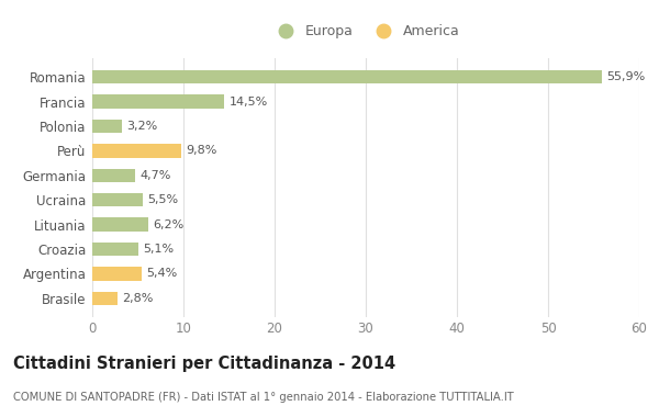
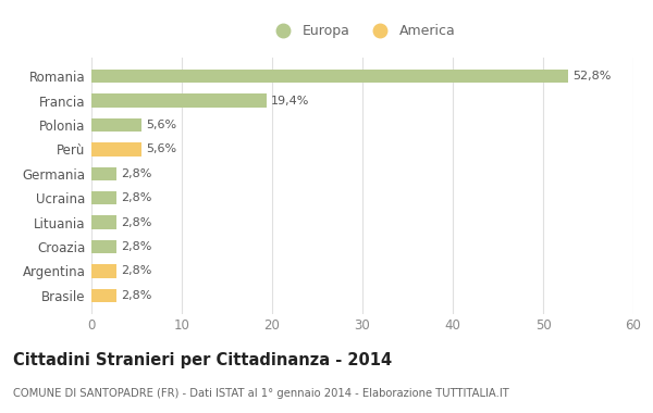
Romania: 55,9% -> 52,8%
Francia: 14,5% -> 19,4%
Polonia: 3,2% -> 5,6%
Perù: 9,8% -> 5,6%
Germania: 4,7% -> 2,8%
Ucraina: 5,5% -> 2,8%
Lituania: 6,2% -> 2,8%
Croazia: 5,1% -> 2,8%
Argentina: 5,4% -> 2,8%
